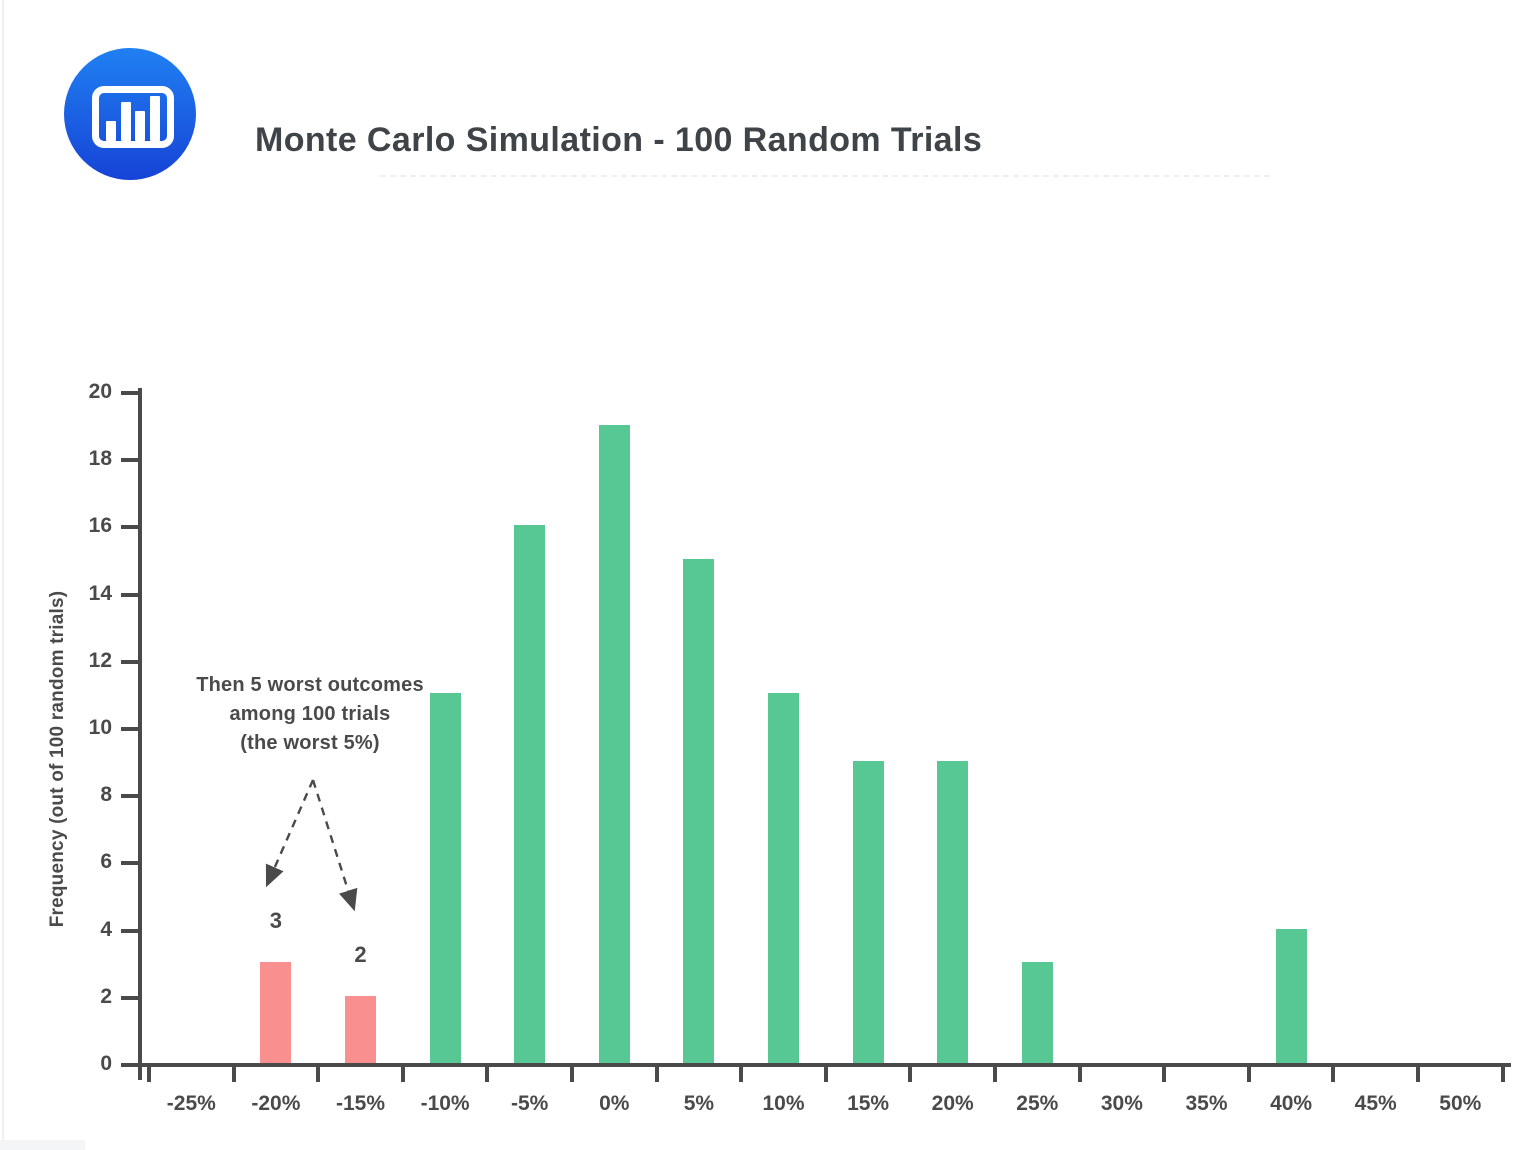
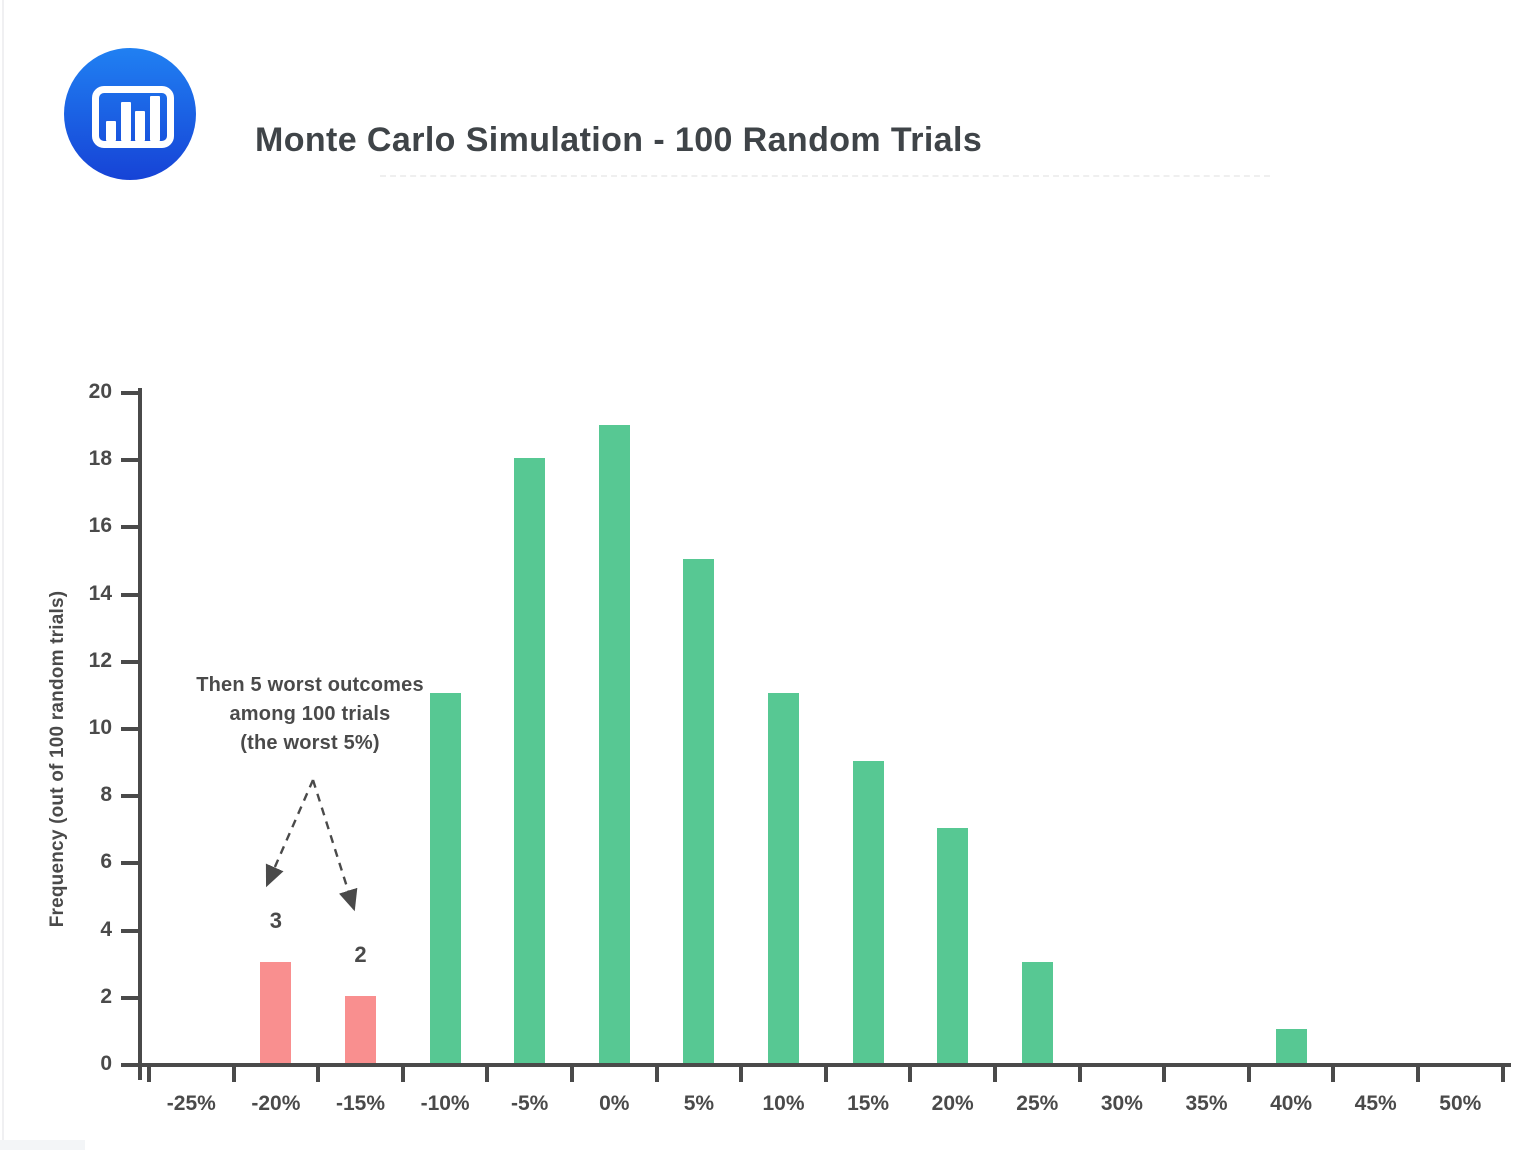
-5%: 16 -> 18
20%: 9 -> 7
40%: 4 -> 1
